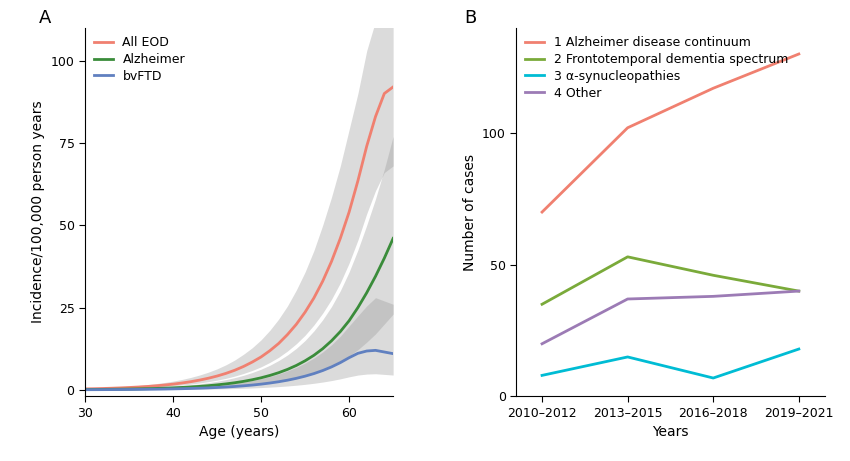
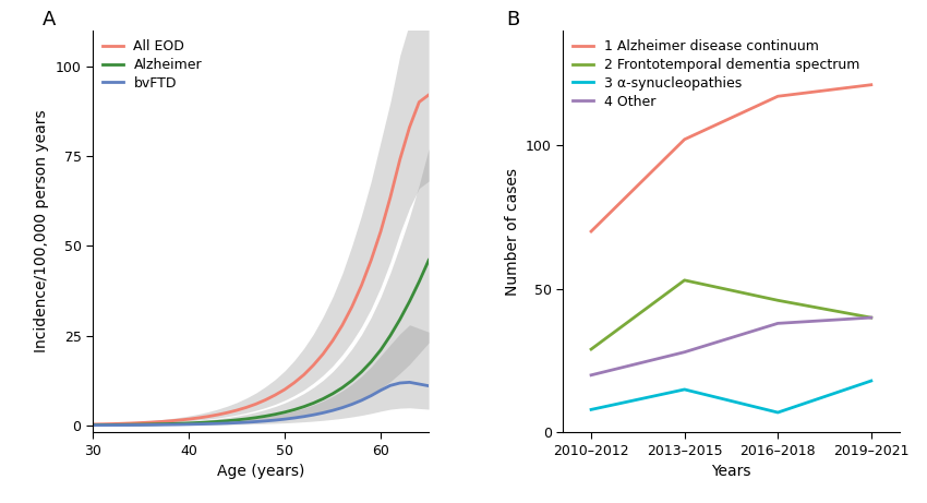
2 Frontotemporal dementia spectrum/2010–2012: 35 -> 29
4 Other/2013–2015: 37 -> 28
1 Alzheimer disease continuum/2019–2021: 130 -> 121
